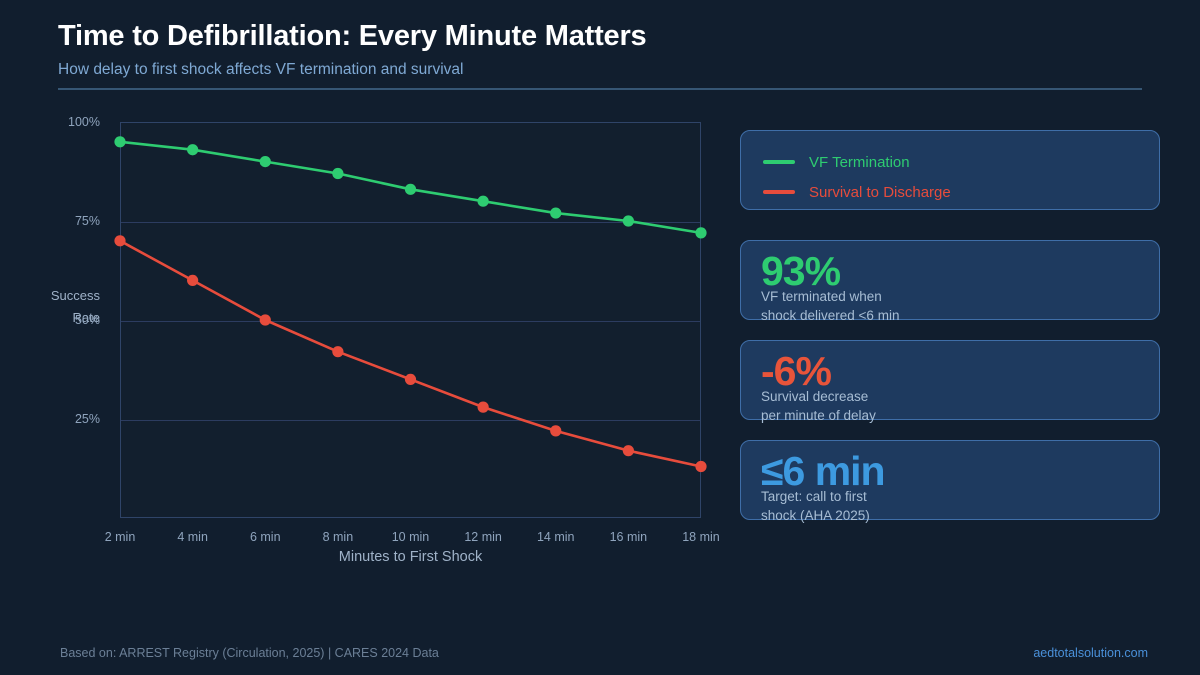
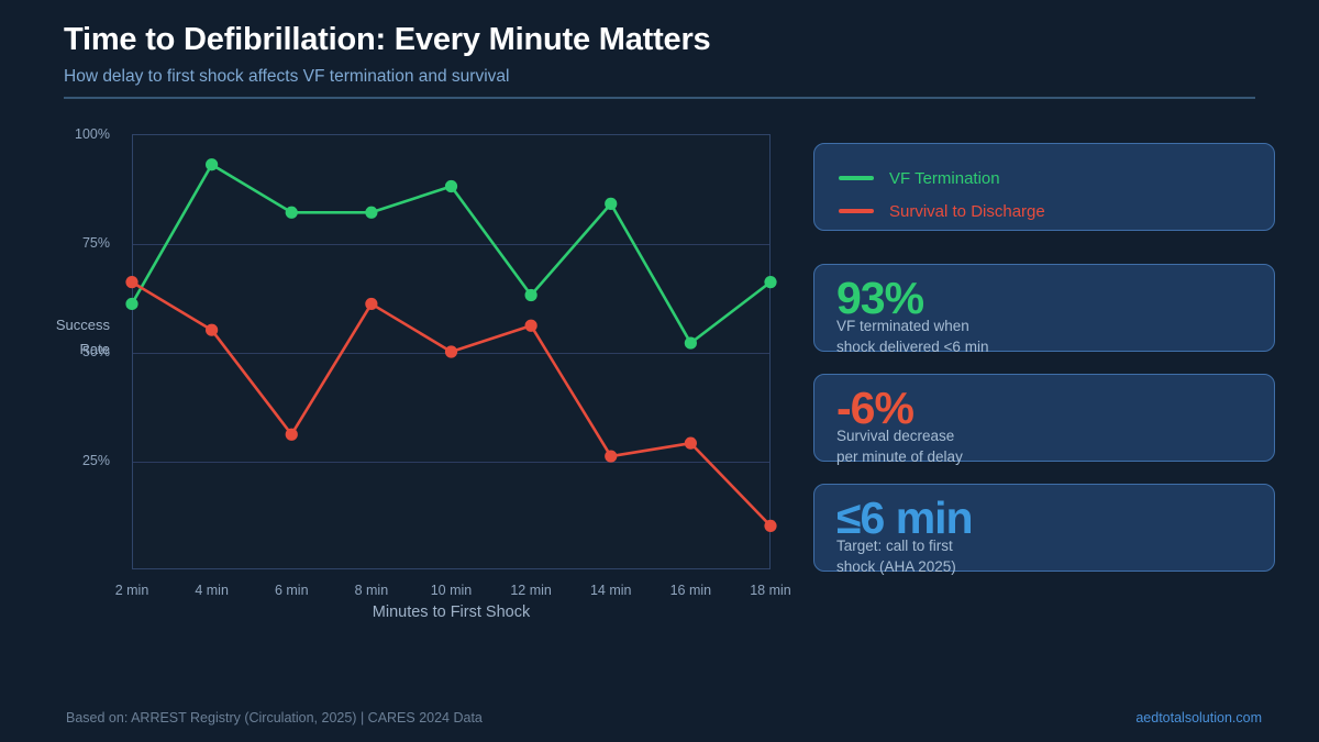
VF Termination/2 min: 95% -> 61%
Survival to Discharge/2 min: 70% -> 66%
Survival to Discharge/4 min: 60% -> 55%
VF Termination/6 min: 90% -> 82%
Survival to Discharge/6 min: 50% -> 31%
VF Termination/8 min: 87% -> 82%
Survival to Discharge/8 min: 42% -> 61%
VF Termination/10 min: 83% -> 88%
Survival to Discharge/10 min: 35% -> 50%
VF Termination/12 min: 80% -> 63%
Survival to Discharge/12 min: 28% -> 56%
VF Termination/14 min: 77% -> 84%
Survival to Discharge/14 min: 22% -> 26%
VF Termination/16 min: 75% -> 52%
Survival to Discharge/16 min: 17% -> 29%
VF Termination/18 min: 72% -> 66%
Survival to Discharge/18 min: 13% -> 10%
